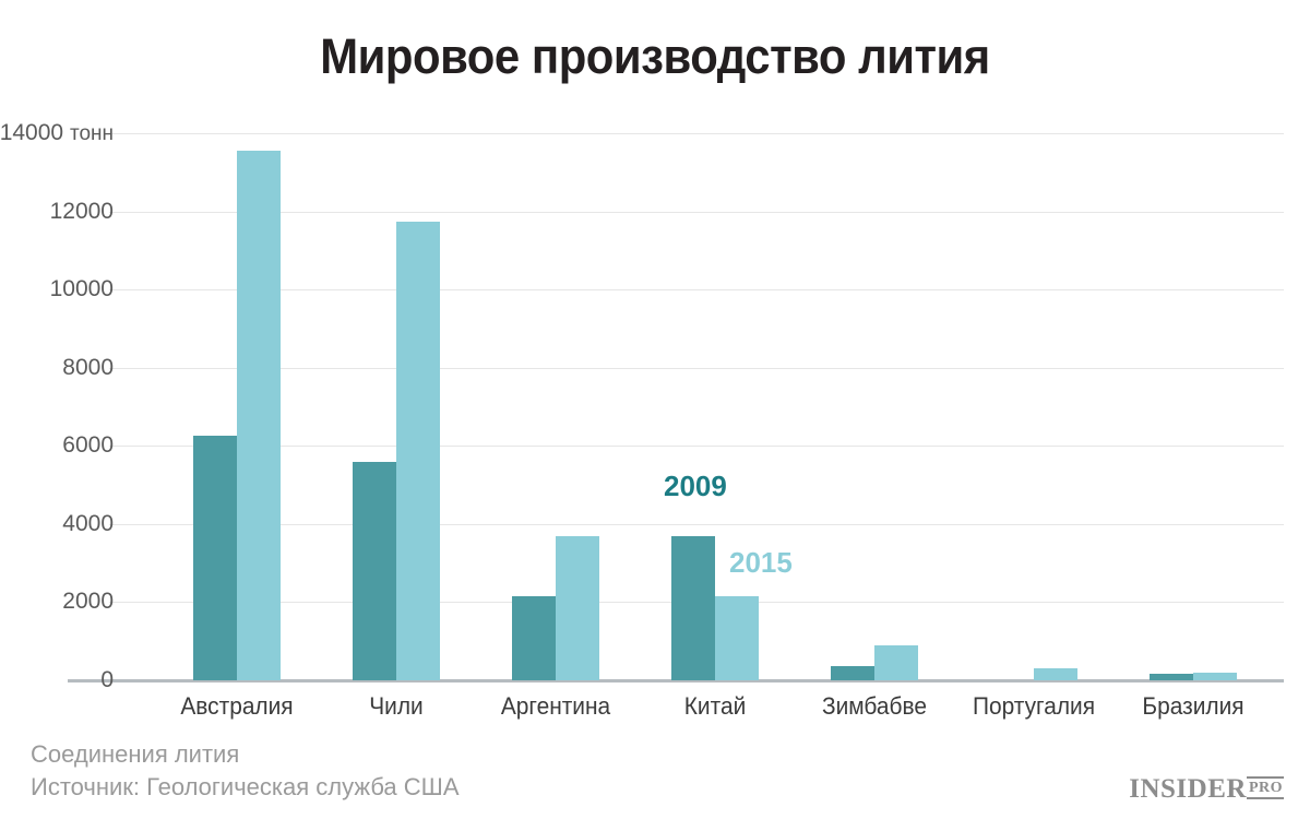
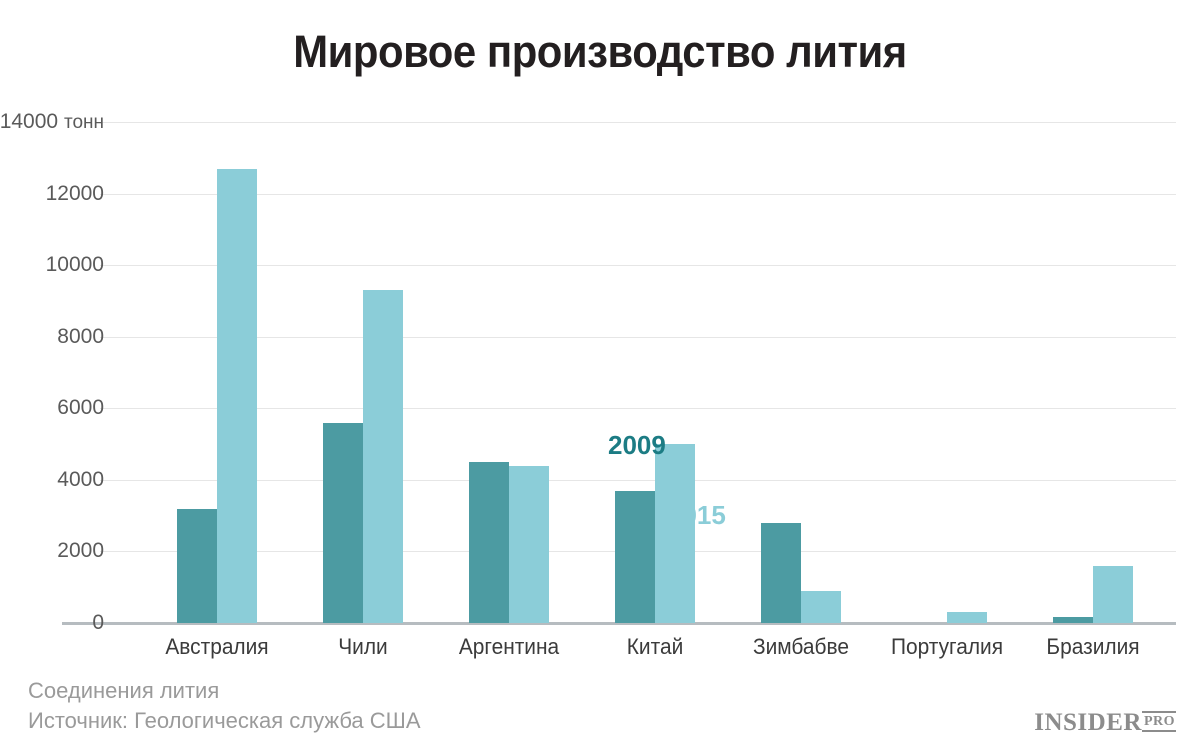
2009/Австралия: 6200 -> 3200
2015/Австралия: 13600 -> 12700
2015/Чили: 11800 -> 9300
2009/Аргентина: 2200 -> 4500
2015/Аргентина: 3700 -> 4400
2015/Китай: 2200 -> 5000
2009/Зимбабве: 400 -> 2800
2015/Бразилия: 200 -> 1600
